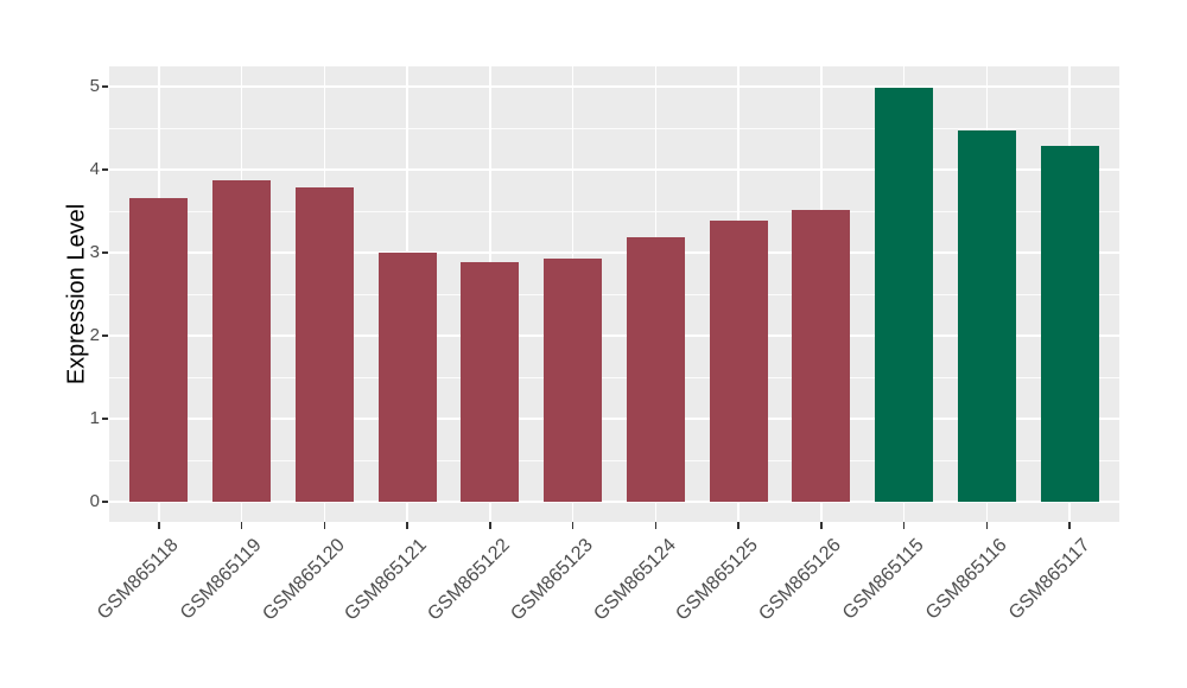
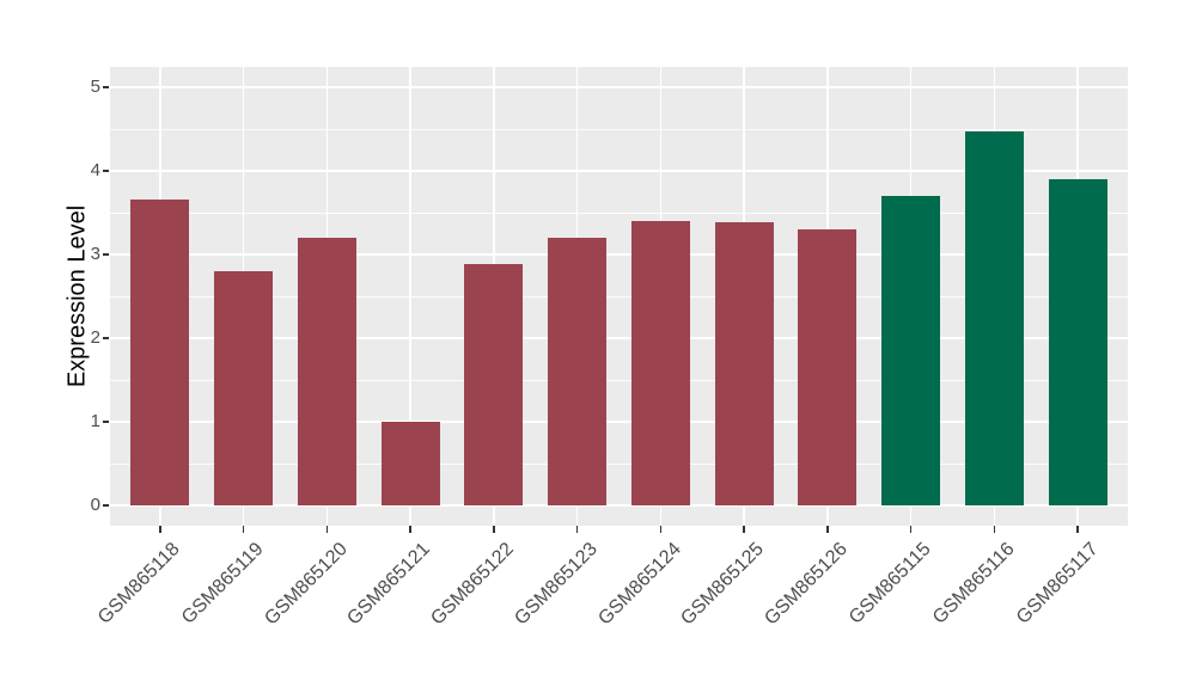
GSM865119: 3.9 -> 2.8
GSM865120: 3.8 -> 3.2
GSM865121: 3.0 -> 1.0
GSM865123: 2.9 -> 3.2
GSM865124: 3.2 -> 3.4
GSM865126: 3.5 -> 3.3
GSM865115: 5.0 -> 3.7
GSM865117: 4.3 -> 3.9
